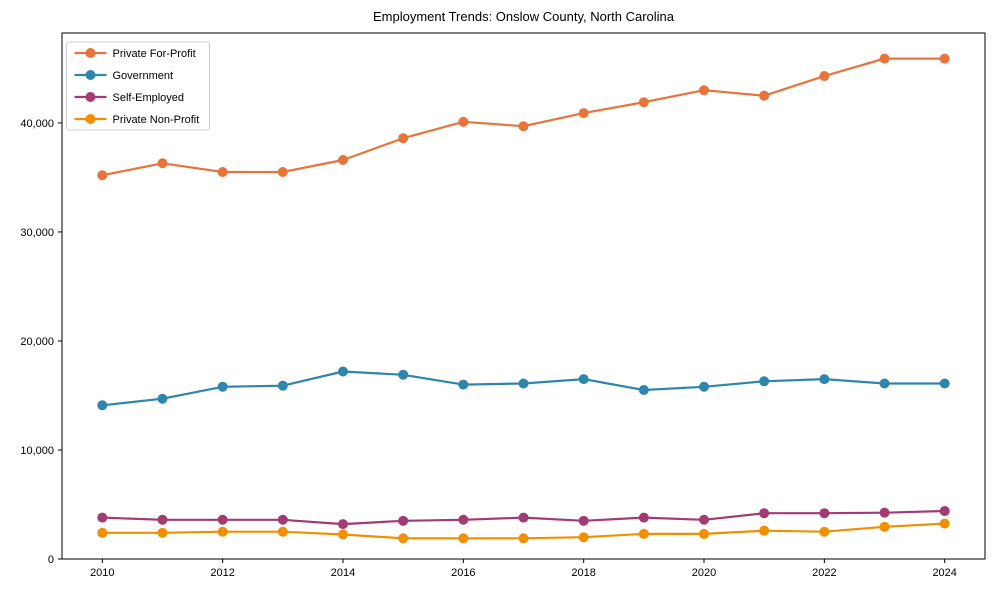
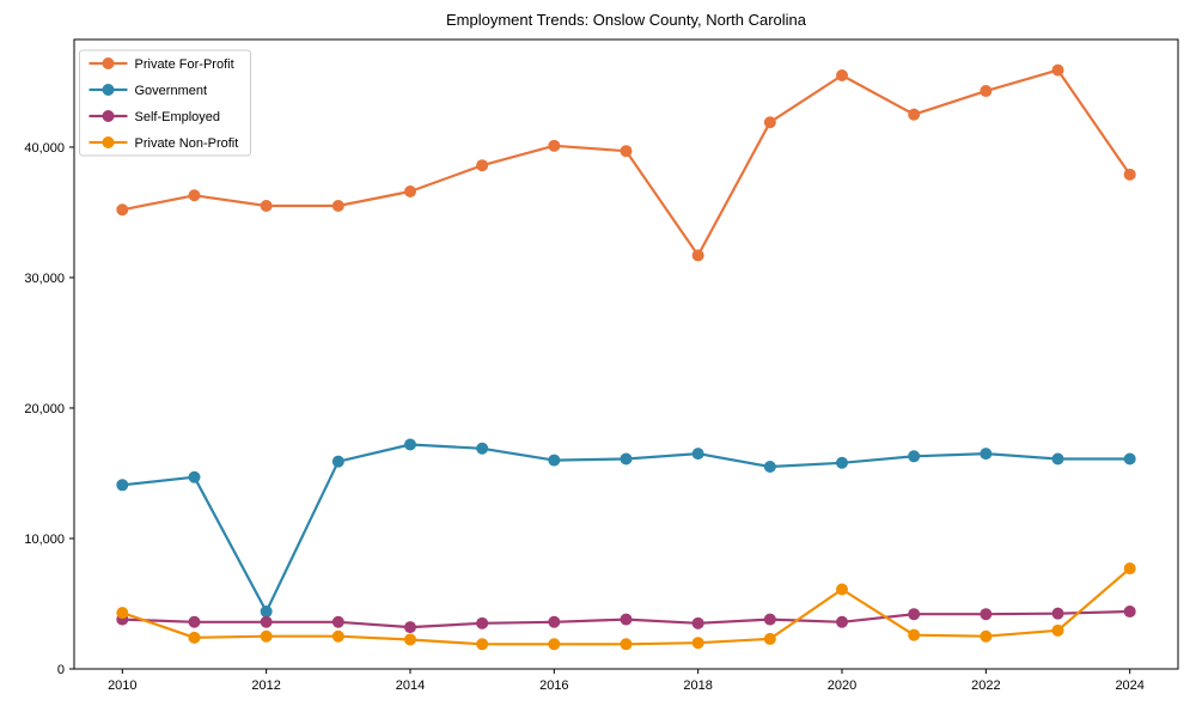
Private Non-Profit/2010: 2400 -> 4300
Government/2012: 15800 -> 4400
Private For-Profit/2018: 40900 -> 31700
Private For-Profit/2020: 43000 -> 45500
Private Non-Profit/2020: 2300 -> 6100
Private For-Profit/2024: 45900 -> 37900
Private Non-Profit/2024: 3200 -> 7700
